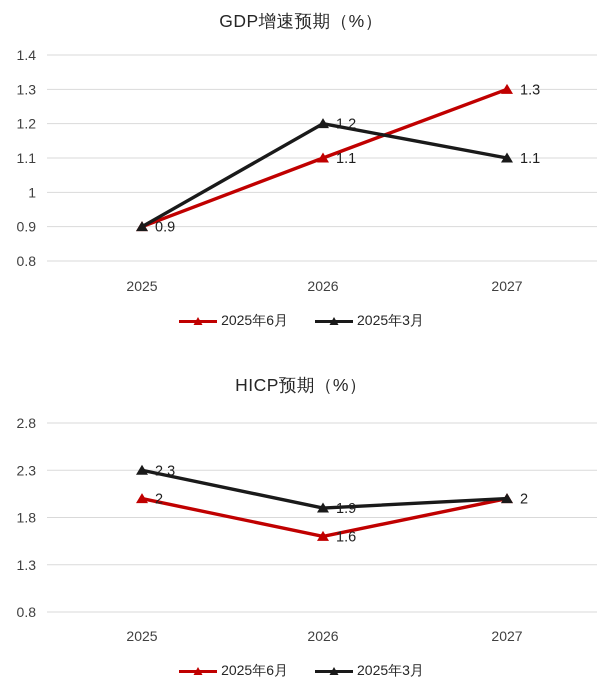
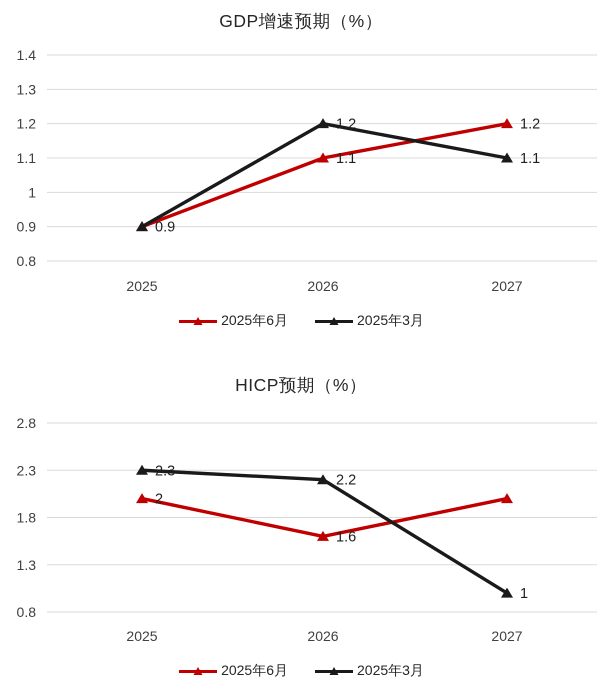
GDP增速预期（%）/2025年6月/2027: 1.3 -> 1.2
HICP预期（%）/2025年3月/2026: 1.9 -> 2.2
HICP预期（%）/2025年3月/2027: 2 -> 1
